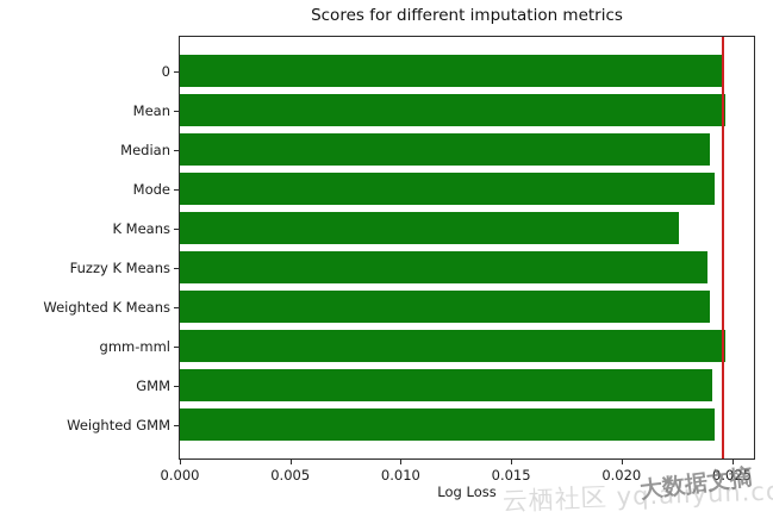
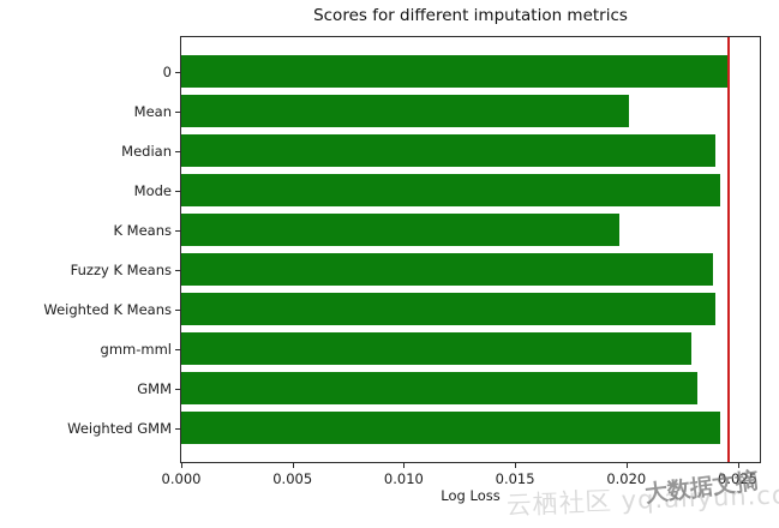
Mean: 0.0247 -> 0.0201
K Means: 0.0226 -> 0.0197
gmm-mml: 0.0247 -> 0.0229
GMM: 0.0241 -> 0.0232
